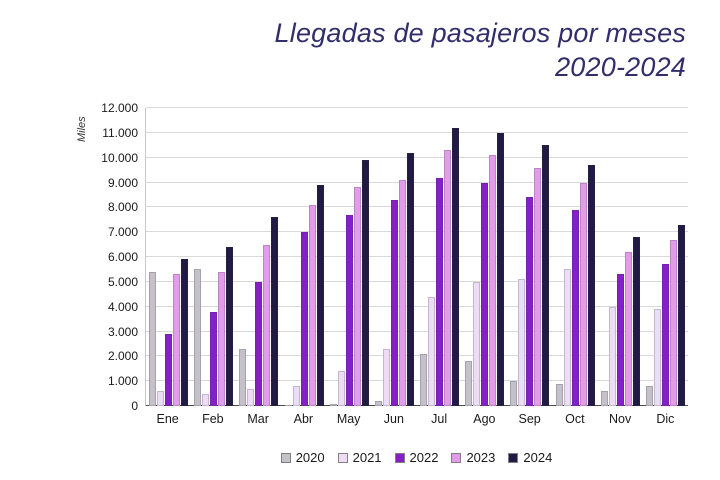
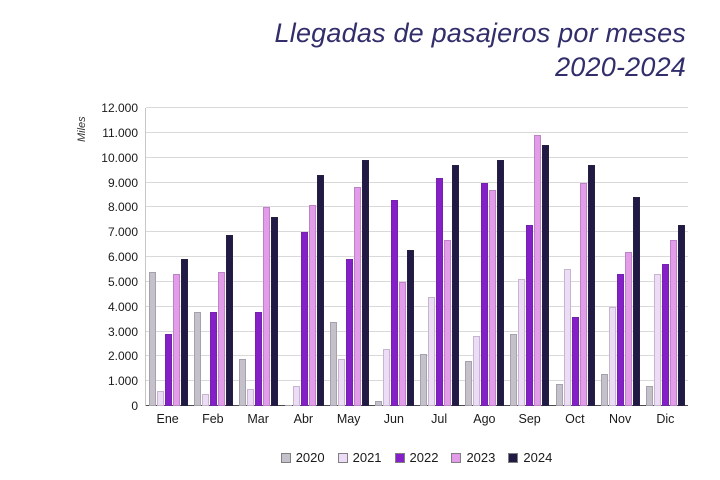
2020/Feb: 5500 -> 3800
2024/Feb: 6400 -> 6900
2020/Mar: 2300 -> 1900
2022/Mar: 5000 -> 3800
2023/Mar: 6500 -> 8000
2024/Abr: 8900 -> 9300
2020/May: 100 -> 3400
2021/May: 1400 -> 1900
2022/May: 7700 -> 5900
2023/Jun: 9100 -> 5000
2024/Jun: 10200 -> 6300
2023/Jul: 10300 -> 6700
2024/Jul: 11200 -> 9700
2021/Ago: 5000 -> 2800
2023/Ago: 10100 -> 8700
2024/Ago: 11000 -> 9900
2020/Sep: 1000 -> 2900
2022/Sep: 8400 -> 7300
2023/Sep: 9600 -> 10900
2022/Oct: 7900 -> 3600
2020/Nov: 600 -> 1300
2024/Nov: 6800 -> 8400
2021/Dic: 3900 -> 5300
